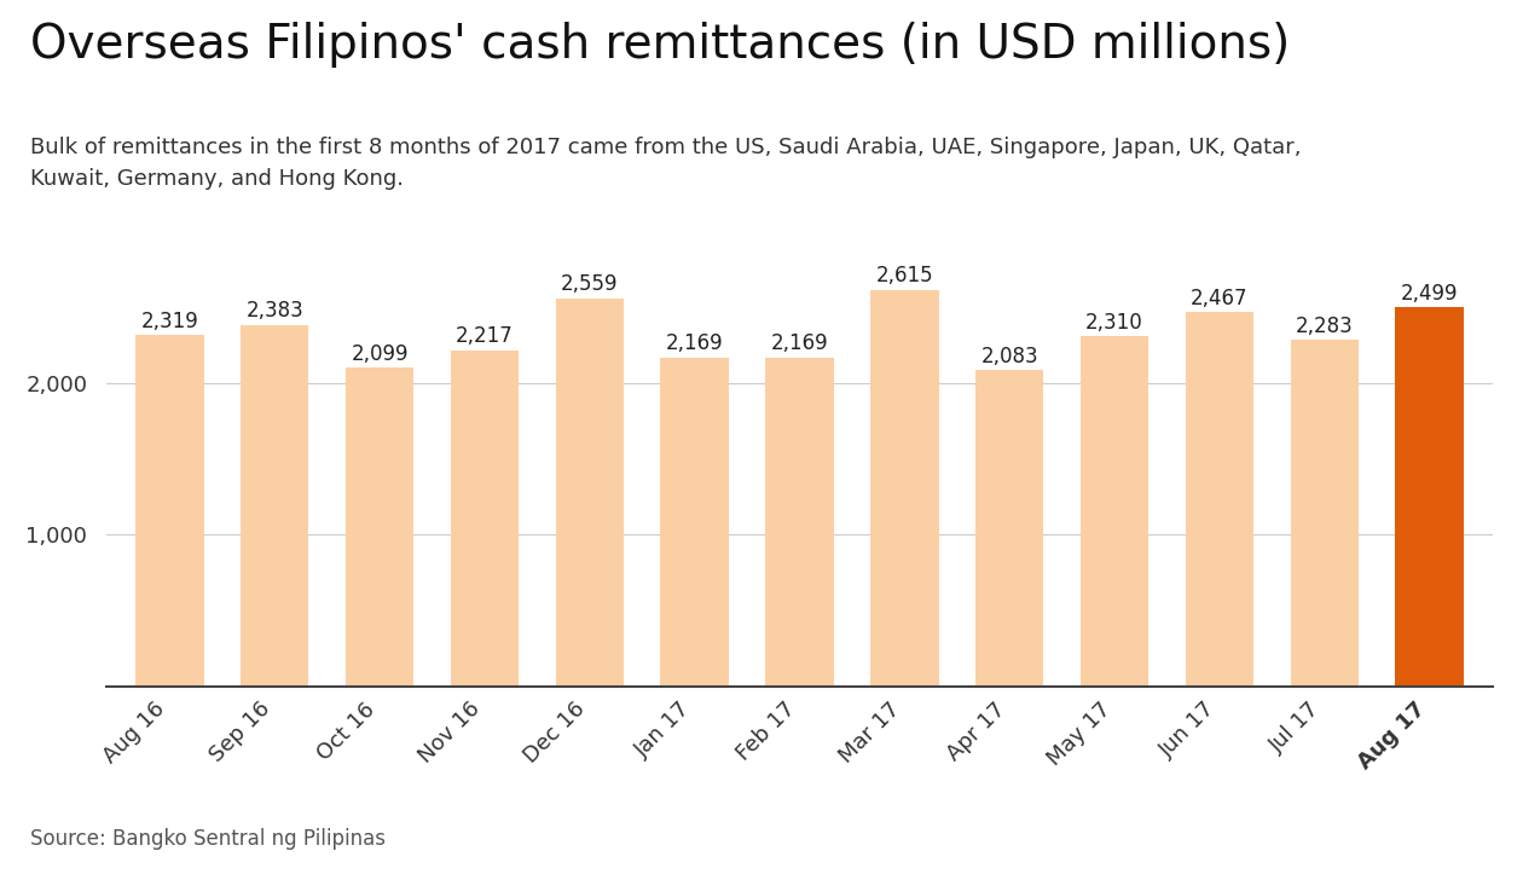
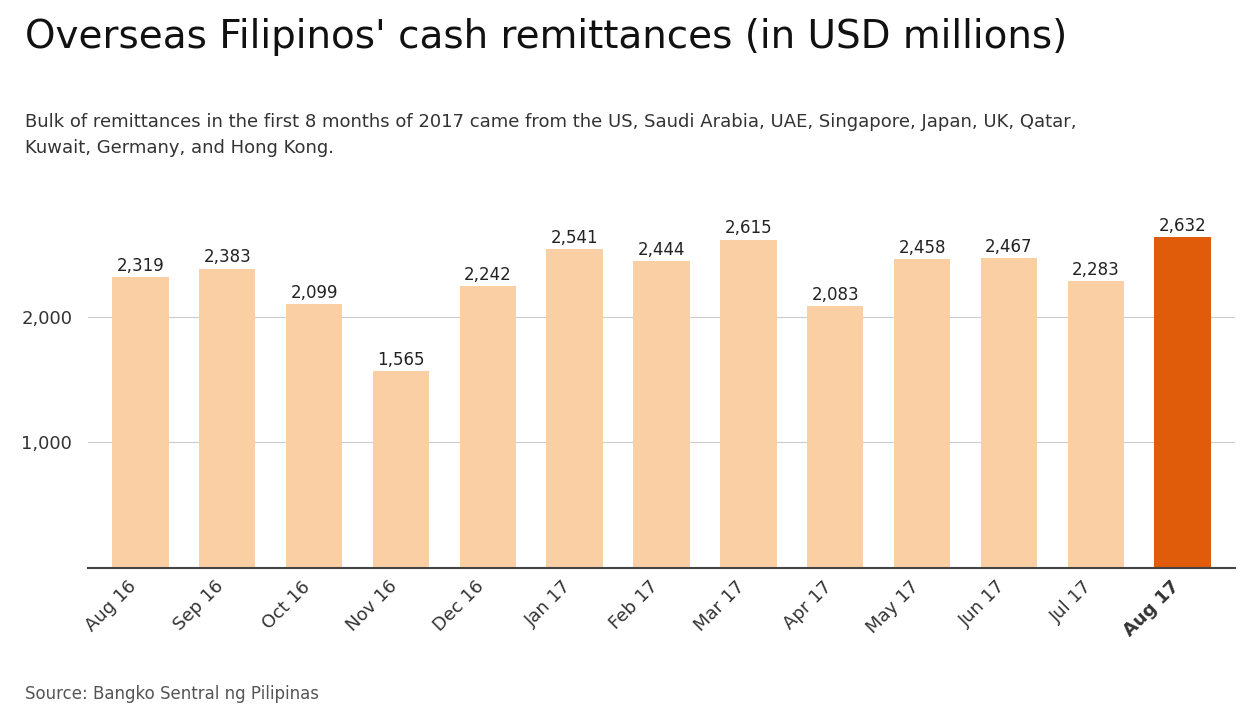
Nov 16: 2,217 -> 1,565
Dec 16: 2,559 -> 2,242
Jan 17: 2,169 -> 2,541
Feb 17: 2,169 -> 2,444
May 17: 2,310 -> 2,458
Aug 17: 2,499 -> 2,632
